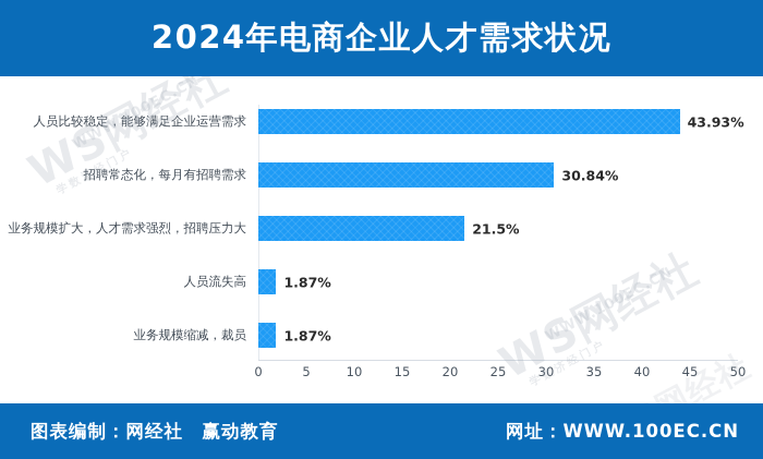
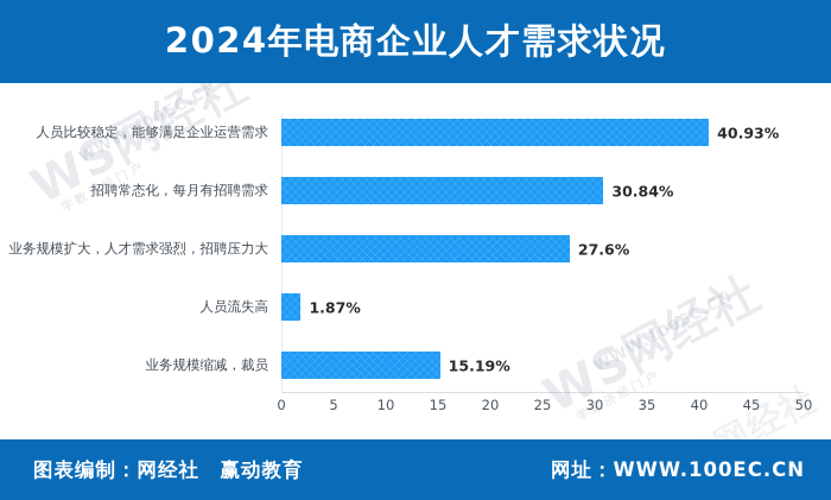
人员比较稳定，能够满足企业运营需求: 43.93% -> 40.93%
业务规模扩大，人才需求强烈，招聘压力大: 21.5% -> 27.6%
业务规模缩减，裁员: 1.87% -> 15.19%
